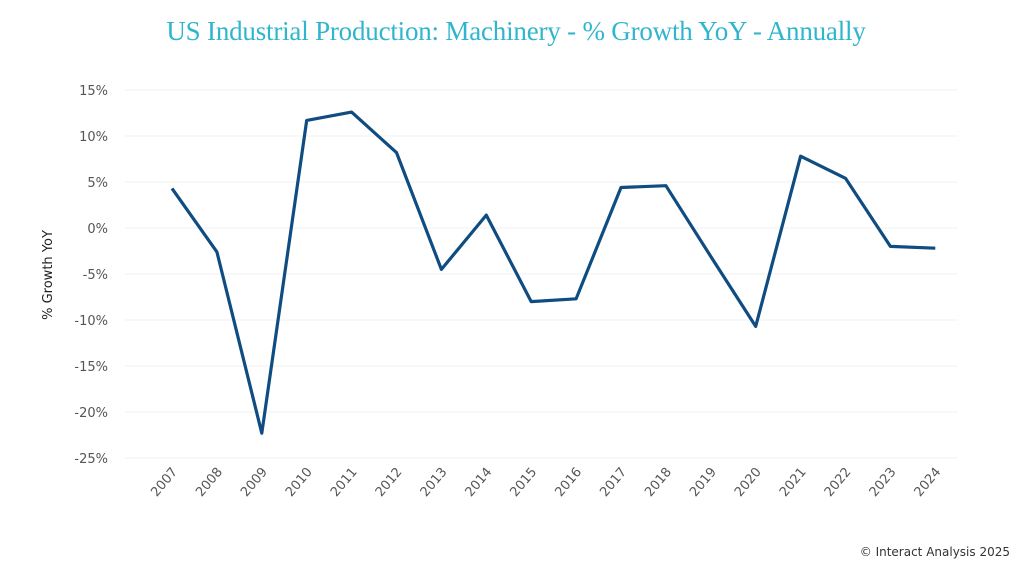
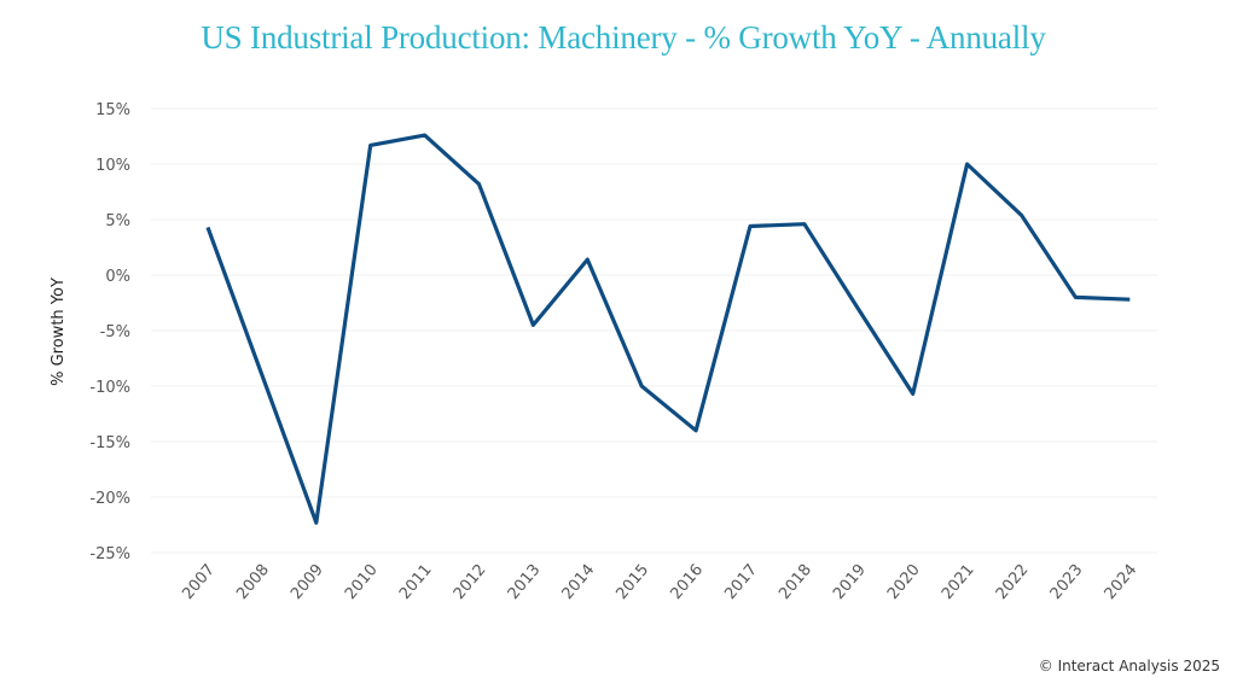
2008: -3% -> -9%
2015: -8% -> -10%
2016: -8% -> -14%
2021: 8% -> 10%
